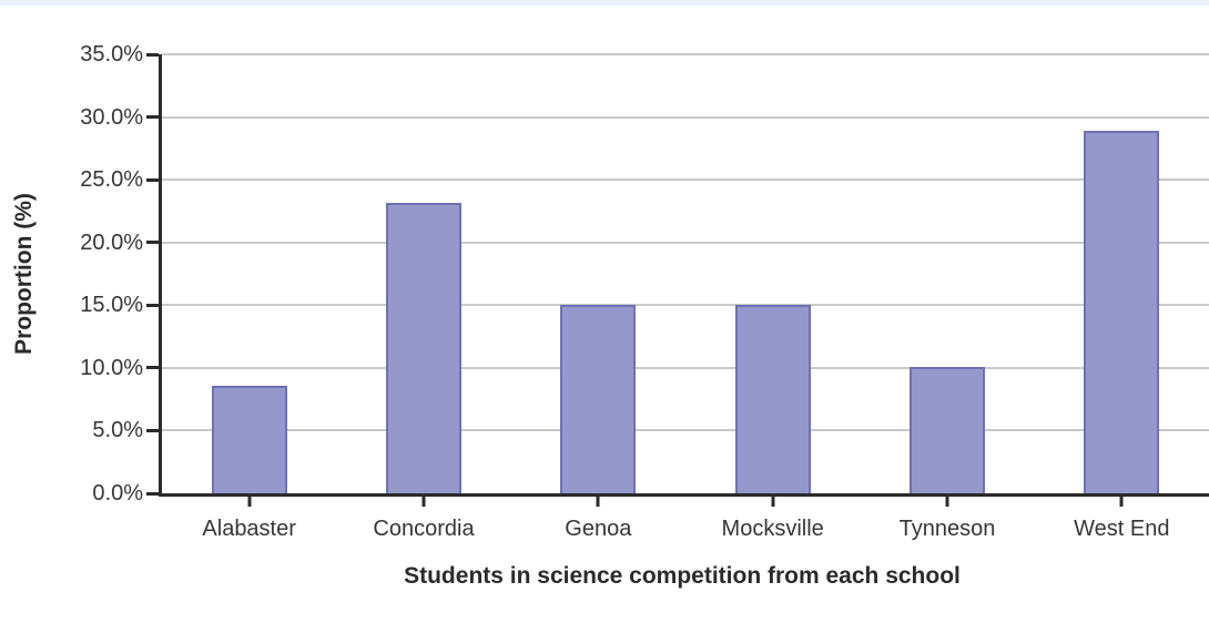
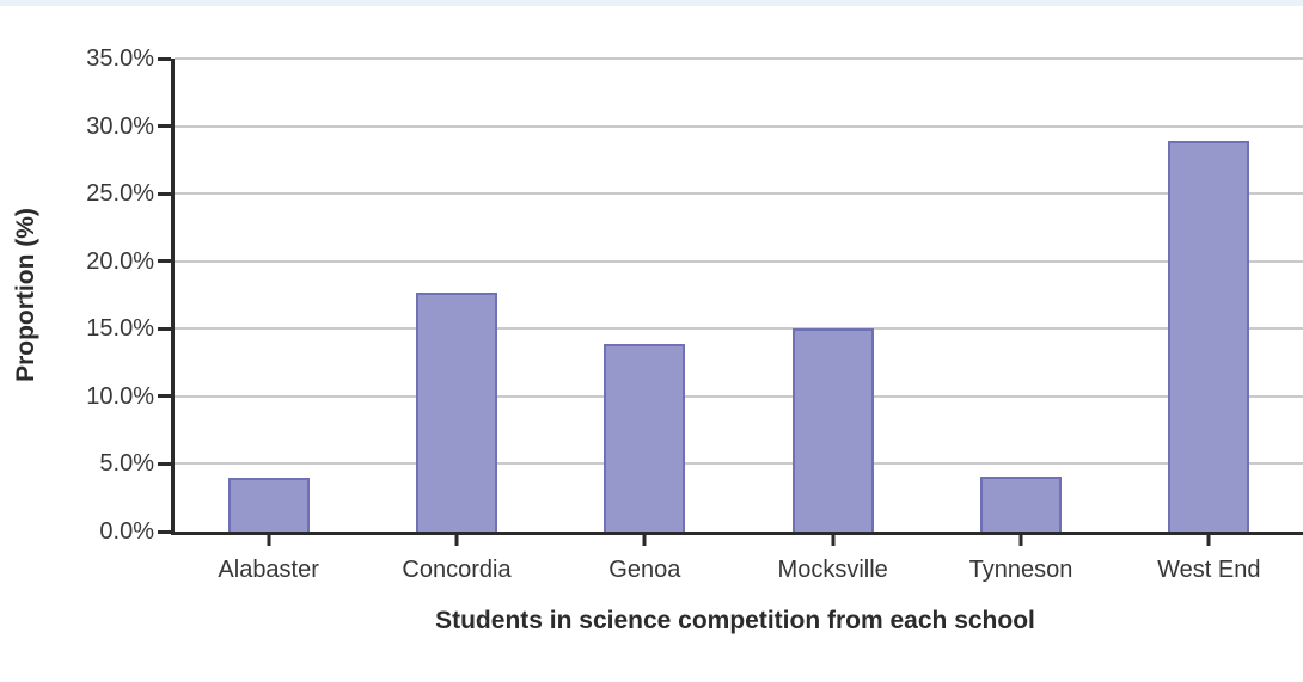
Alabaster: 8.6% -> 4.0%
Concordia: 23.2% -> 17.7%
Genoa: 15.0% -> 13.9%
Tynneson: 10.1% -> 4.1%
